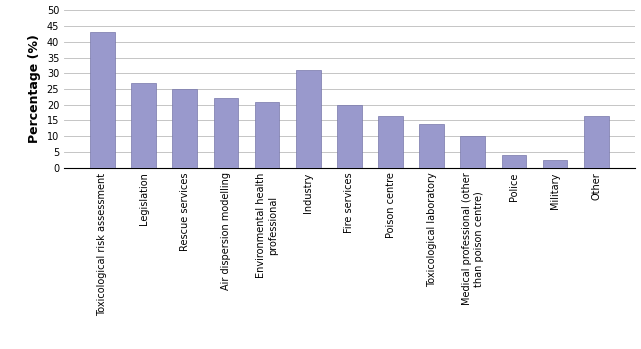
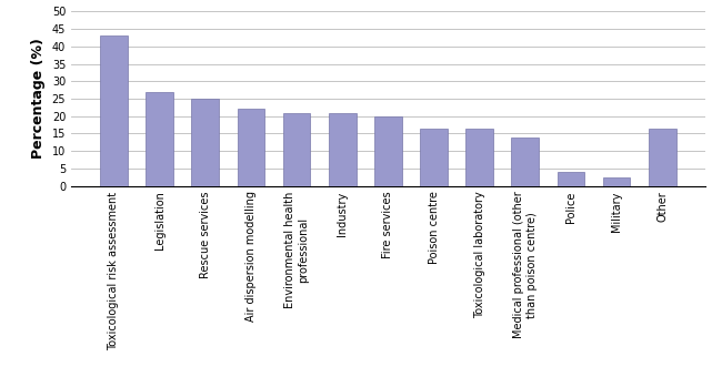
Industry: 31.0 -> 21.0
Toxicological laboratory: 14.0 -> 16.5
Medical professional (other than poison centre): 10.0 -> 14.0
